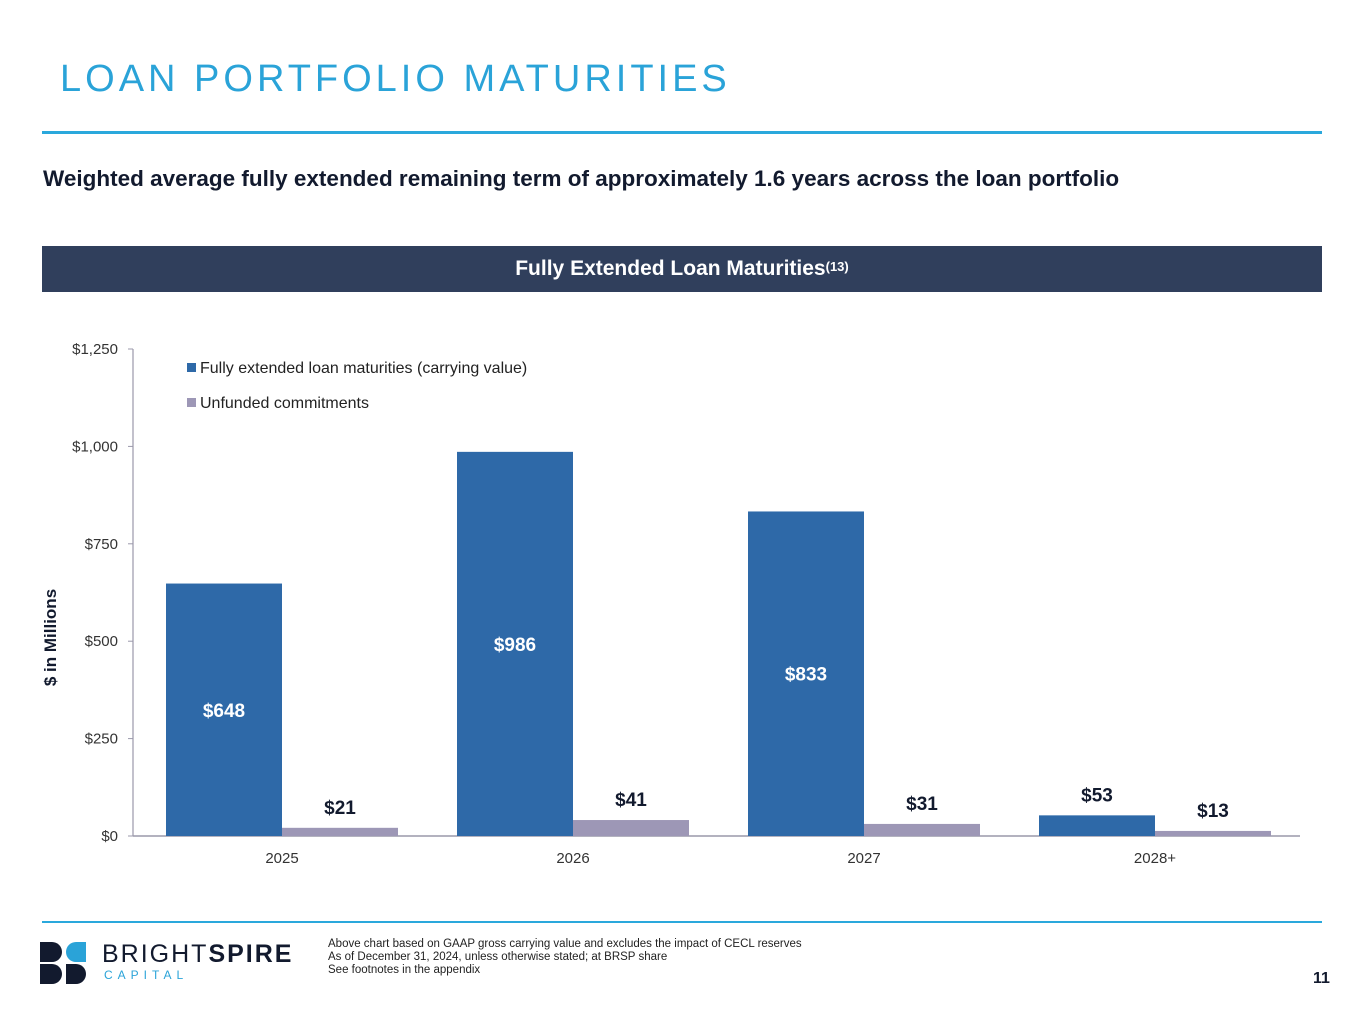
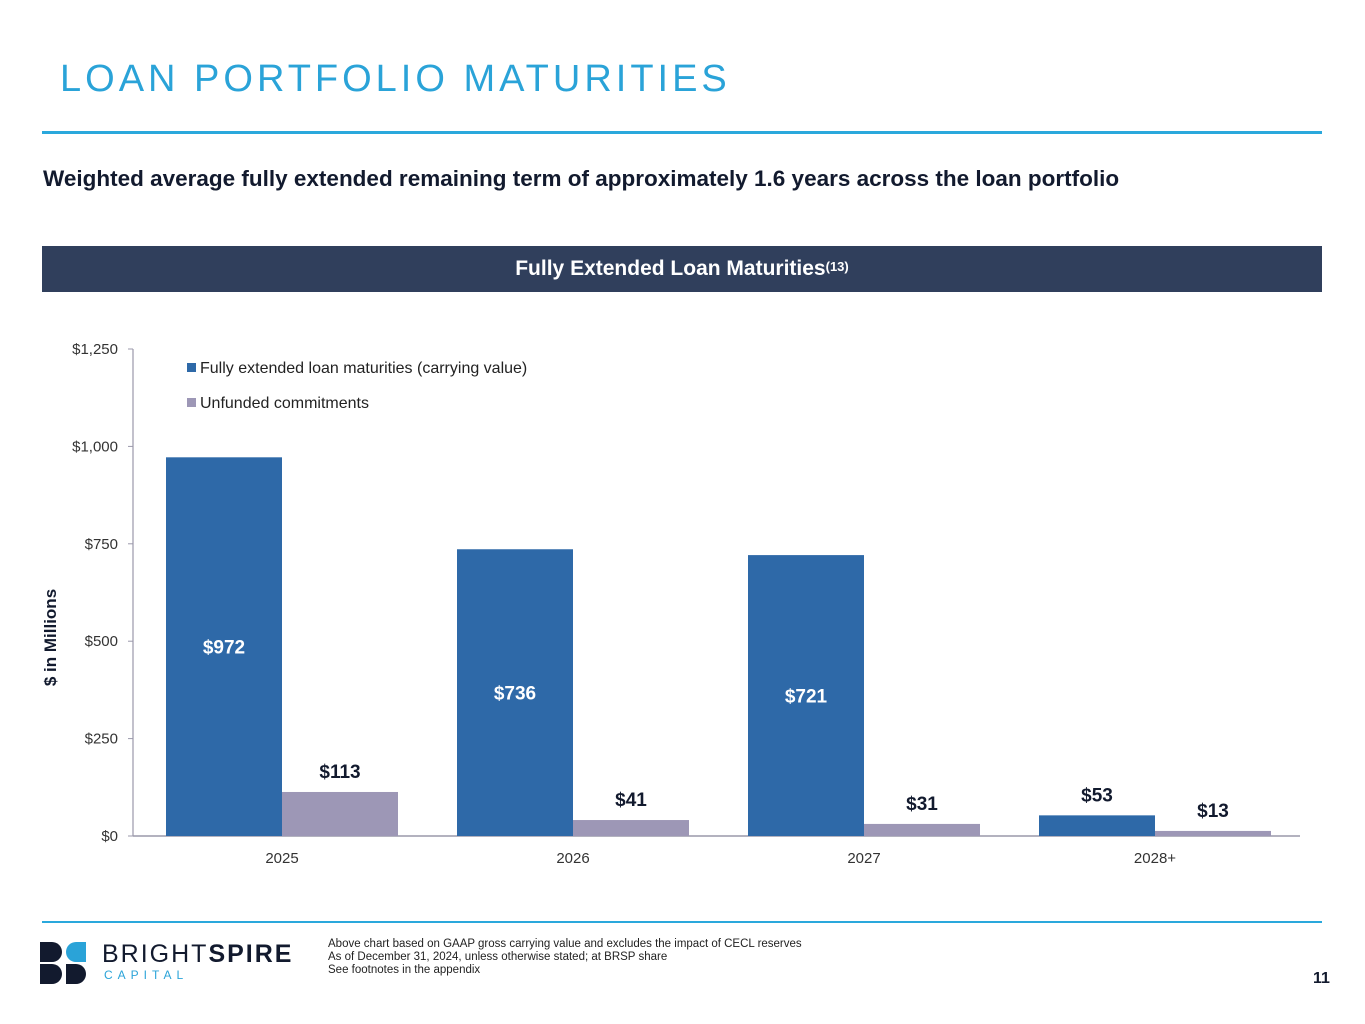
Fully extended loan maturities (carrying value)/2025: $648 -> $972
Unfunded commitments/2025: $21 -> $113
Fully extended loan maturities (carrying value)/2026: $986 -> $736
Fully extended loan maturities (carrying value)/2027: $833 -> $721
